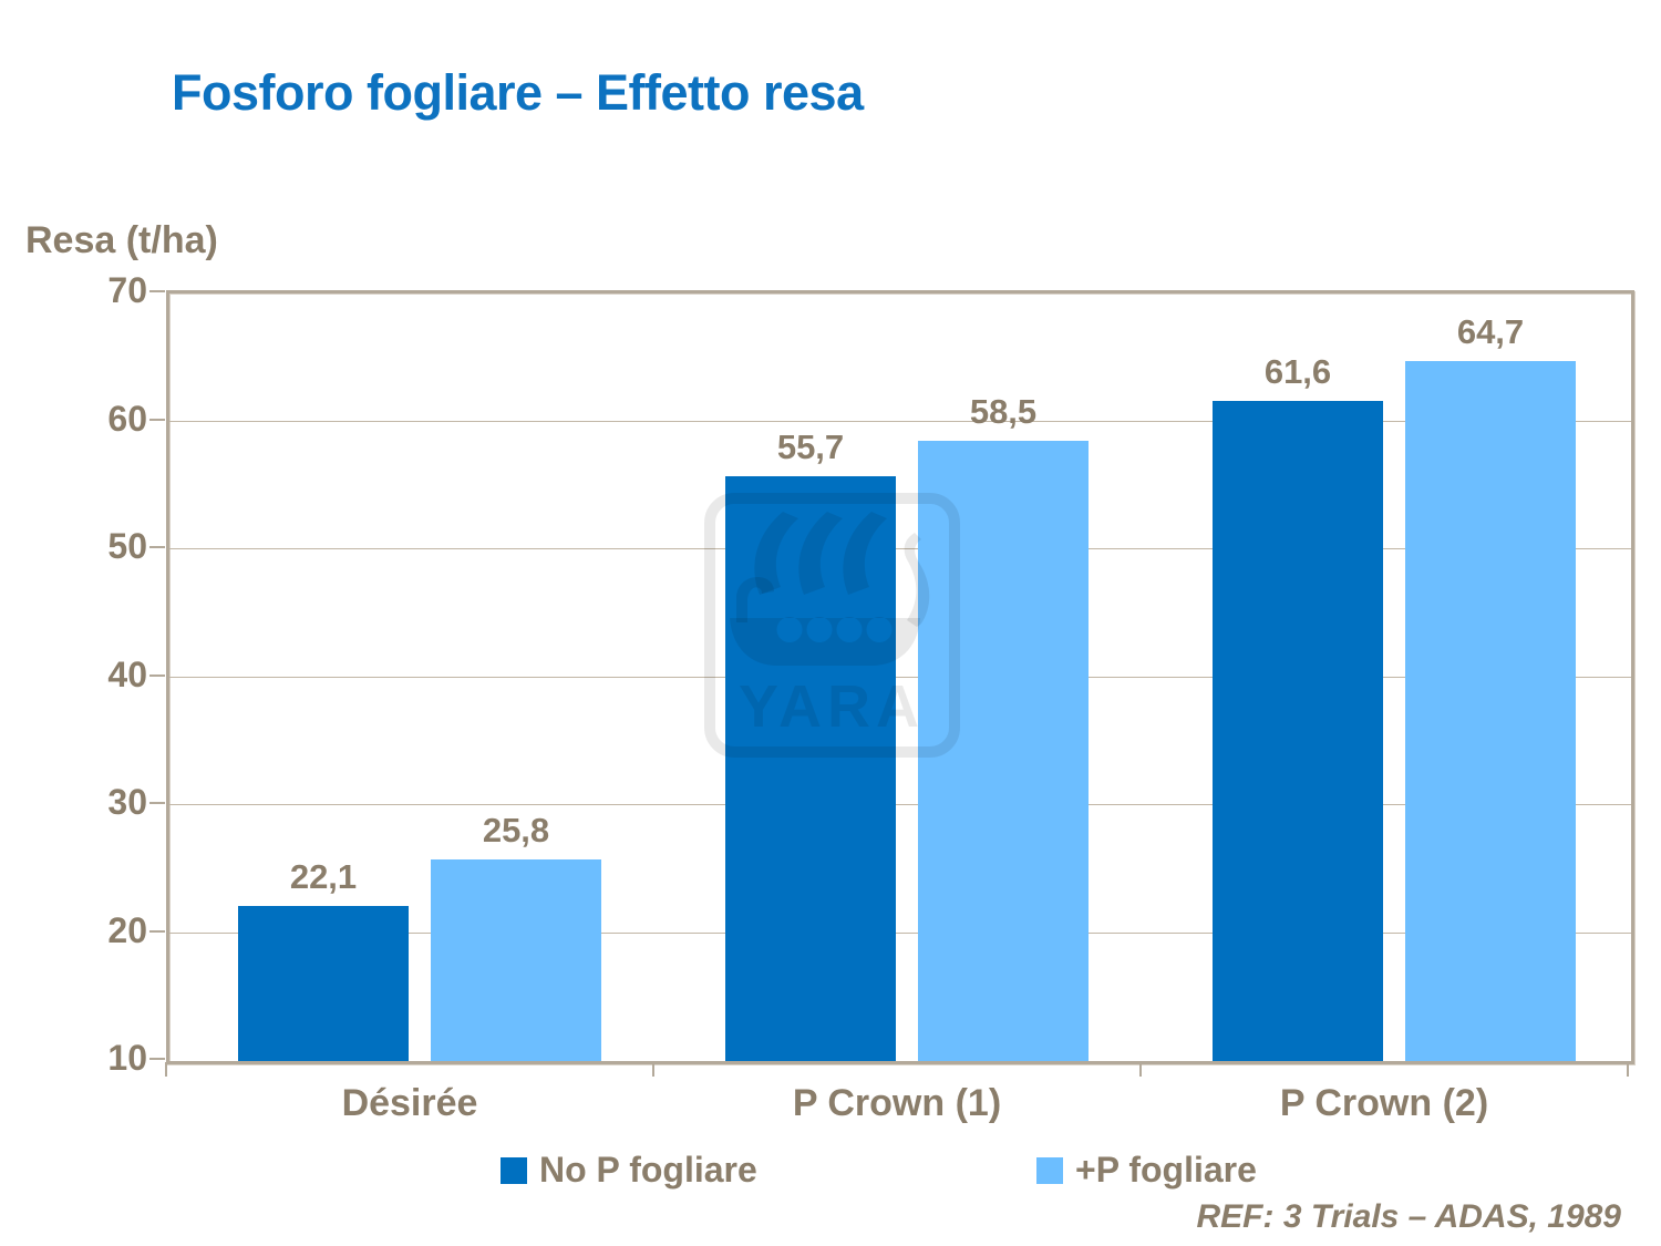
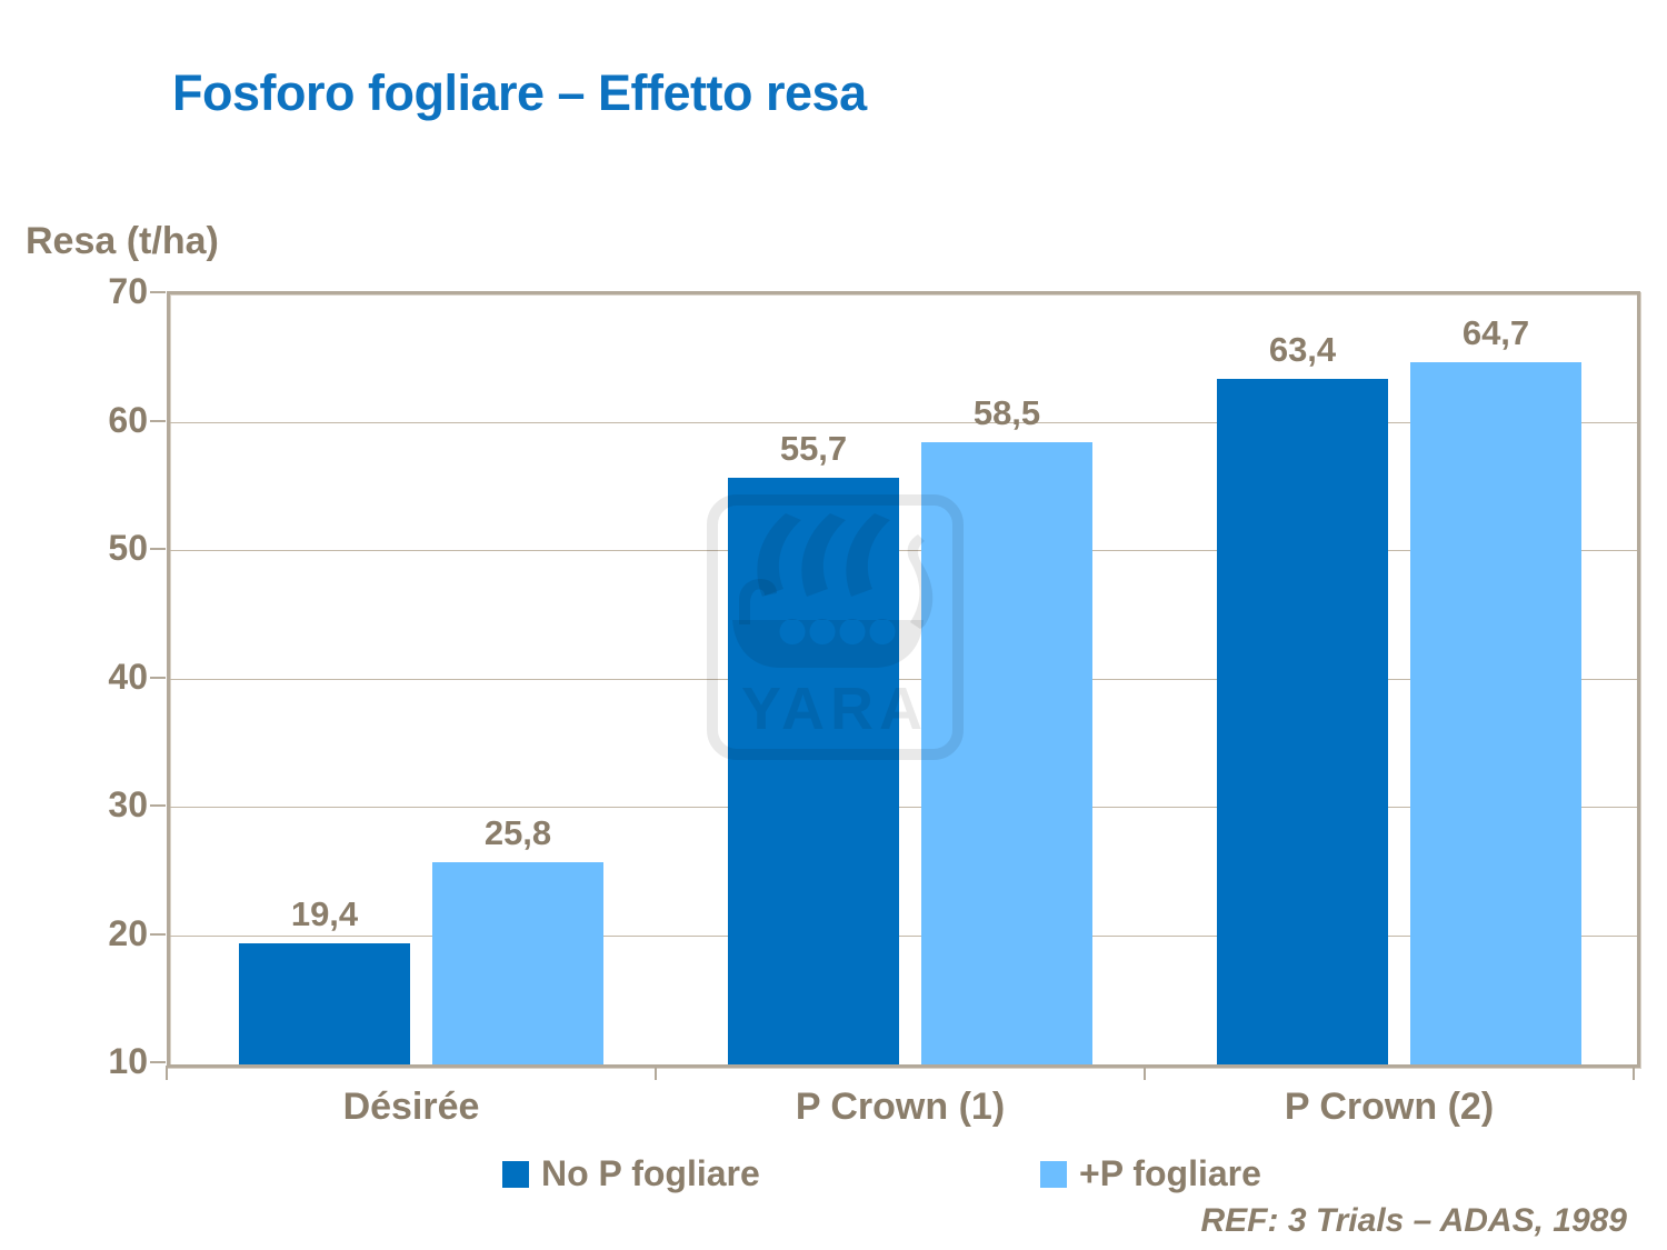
No P fogliare/Désirée: 22,1 -> 19,4
No P fogliare/P Crown (2): 61,6 -> 63,4
